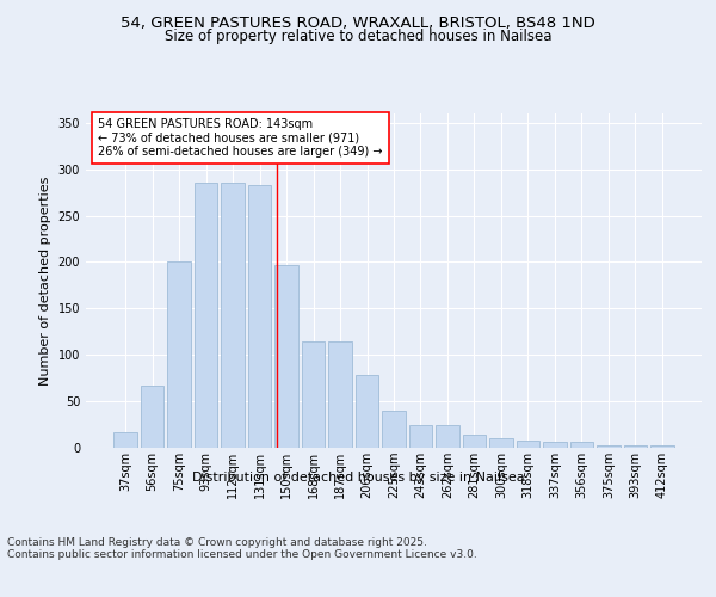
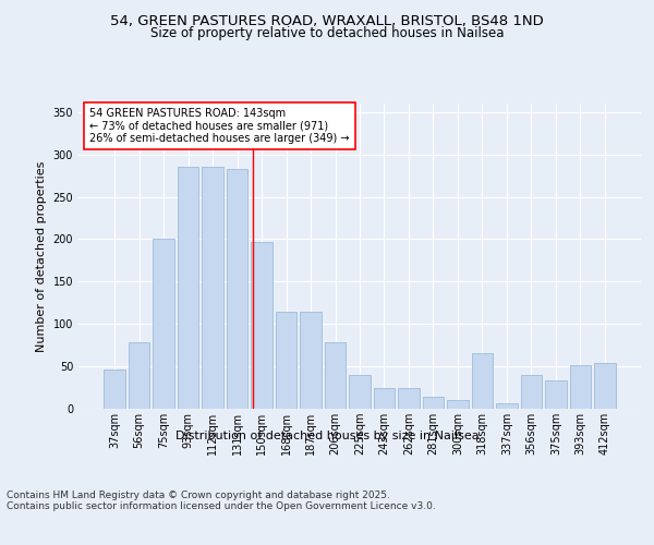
37sqm: 17 -> 46
56sqm: 67 -> 78
318sqm: 8 -> 66
356sqm: 6 -> 40
375sqm: 3 -> 34
393sqm: 2 -> 52
412sqm: 3 -> 54
